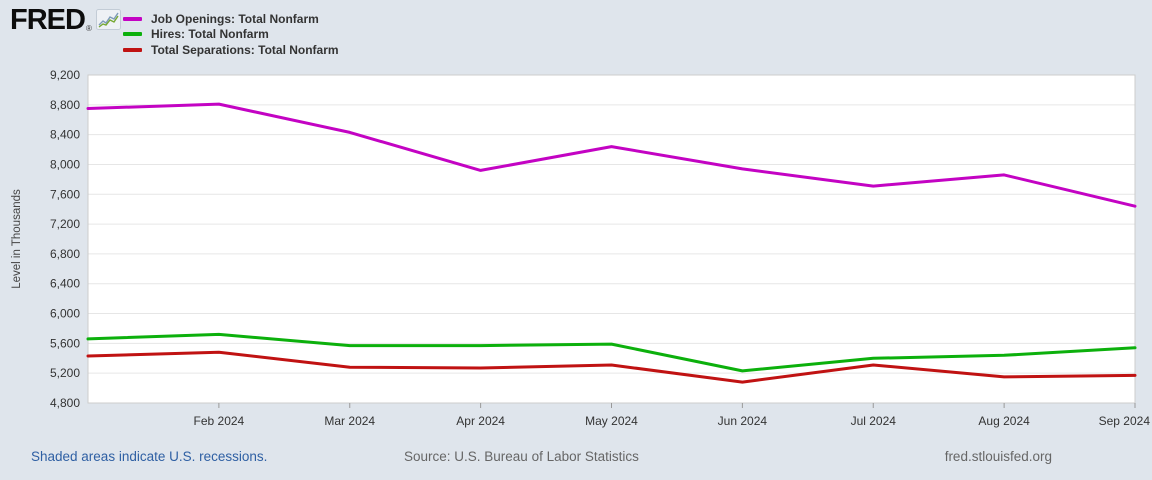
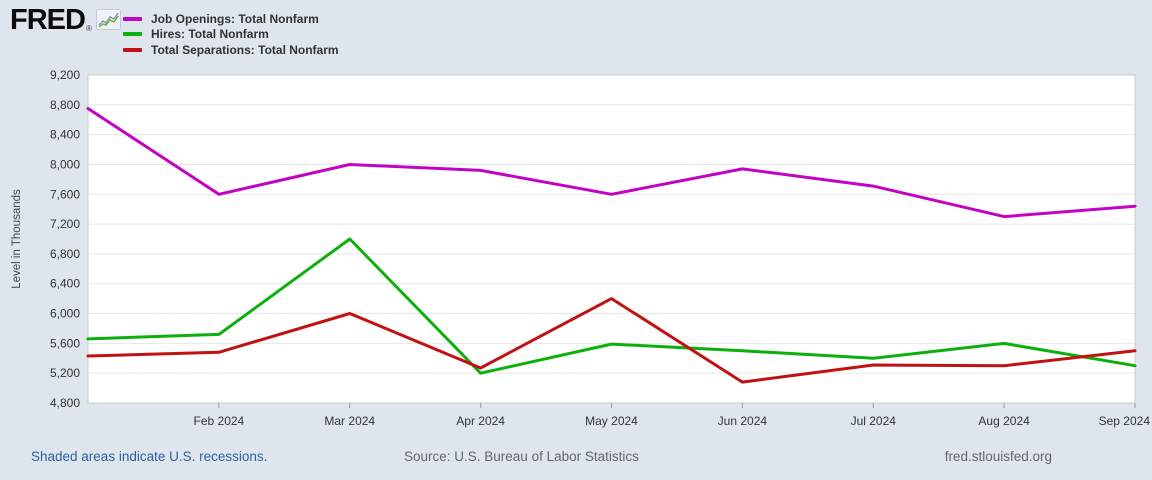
Job Openings: Total Nonfarm/Feb 2024: 8800 -> 7600
Job Openings: Total Nonfarm/Mar 2024: 8400 -> 8000
Hires: Total Nonfarm/Mar 2024: 5600 -> 7000
Total Separations: Total Nonfarm/Mar 2024: 5300 -> 6000
Hires: Total Nonfarm/Apr 2024: 5600 -> 5200
Job Openings: Total Nonfarm/May 2024: 8200 -> 7600
Total Separations: Total Nonfarm/May 2024: 5300 -> 6200
Hires: Total Nonfarm/Jun 2024: 5200 -> 5500
Job Openings: Total Nonfarm/Aug 2024: 7900 -> 7300
Hires: Total Nonfarm/Aug 2024: 5400 -> 5600
Total Separations: Total Nonfarm/Aug 2024: 5200 -> 5300
Hires: Total Nonfarm/Sep 2024: 5500 -> 5300
Total Separations: Total Nonfarm/Sep 2024: 5200 -> 5500
